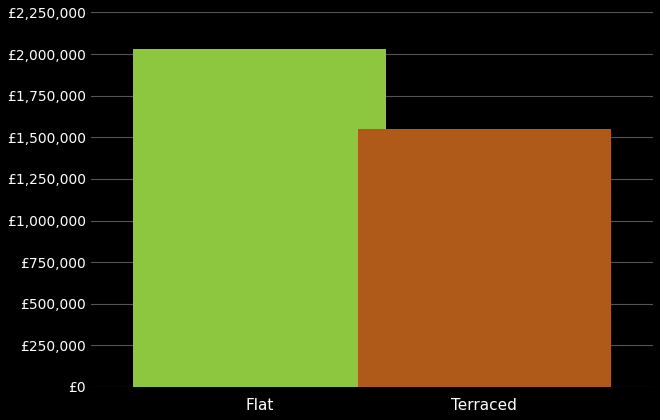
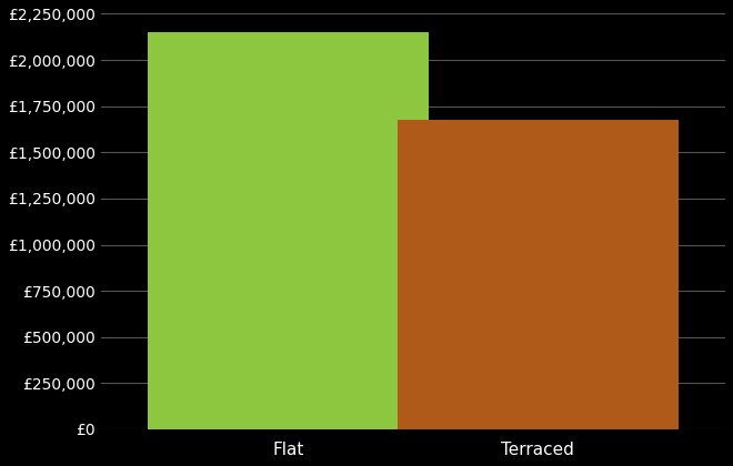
Flat: £2,030,000 -> £2,150,000
Terraced: £1,550,000 -> £1,680,000
